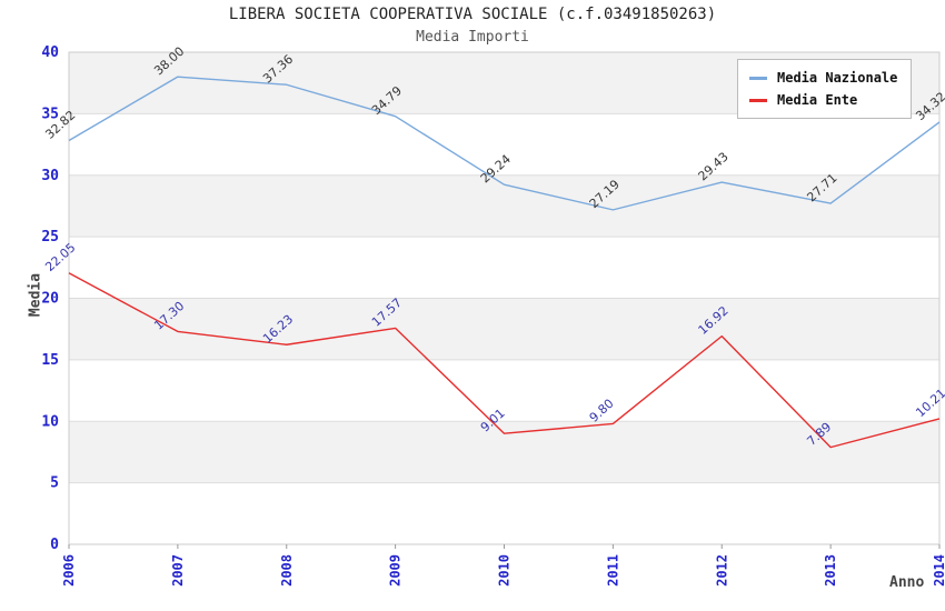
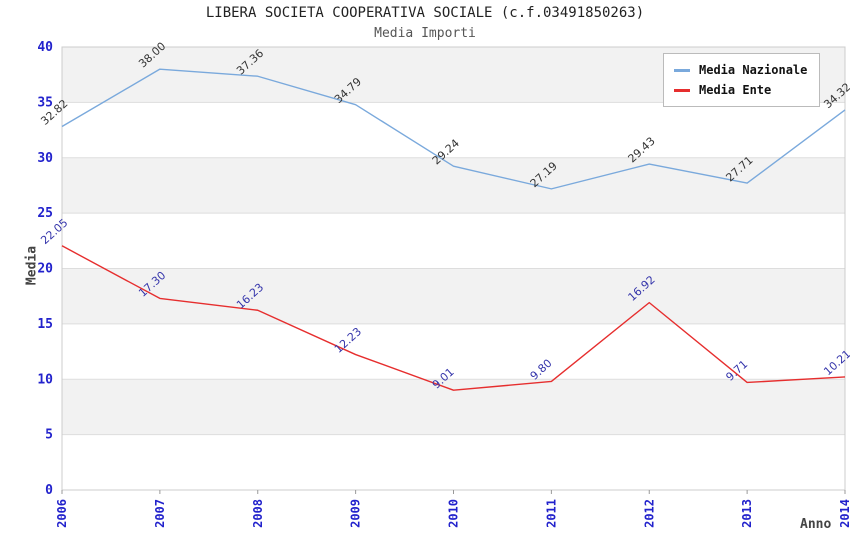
Media Ente/2009: 17.57 -> 12.23
Media Ente/2013: 7.89 -> 9.71
